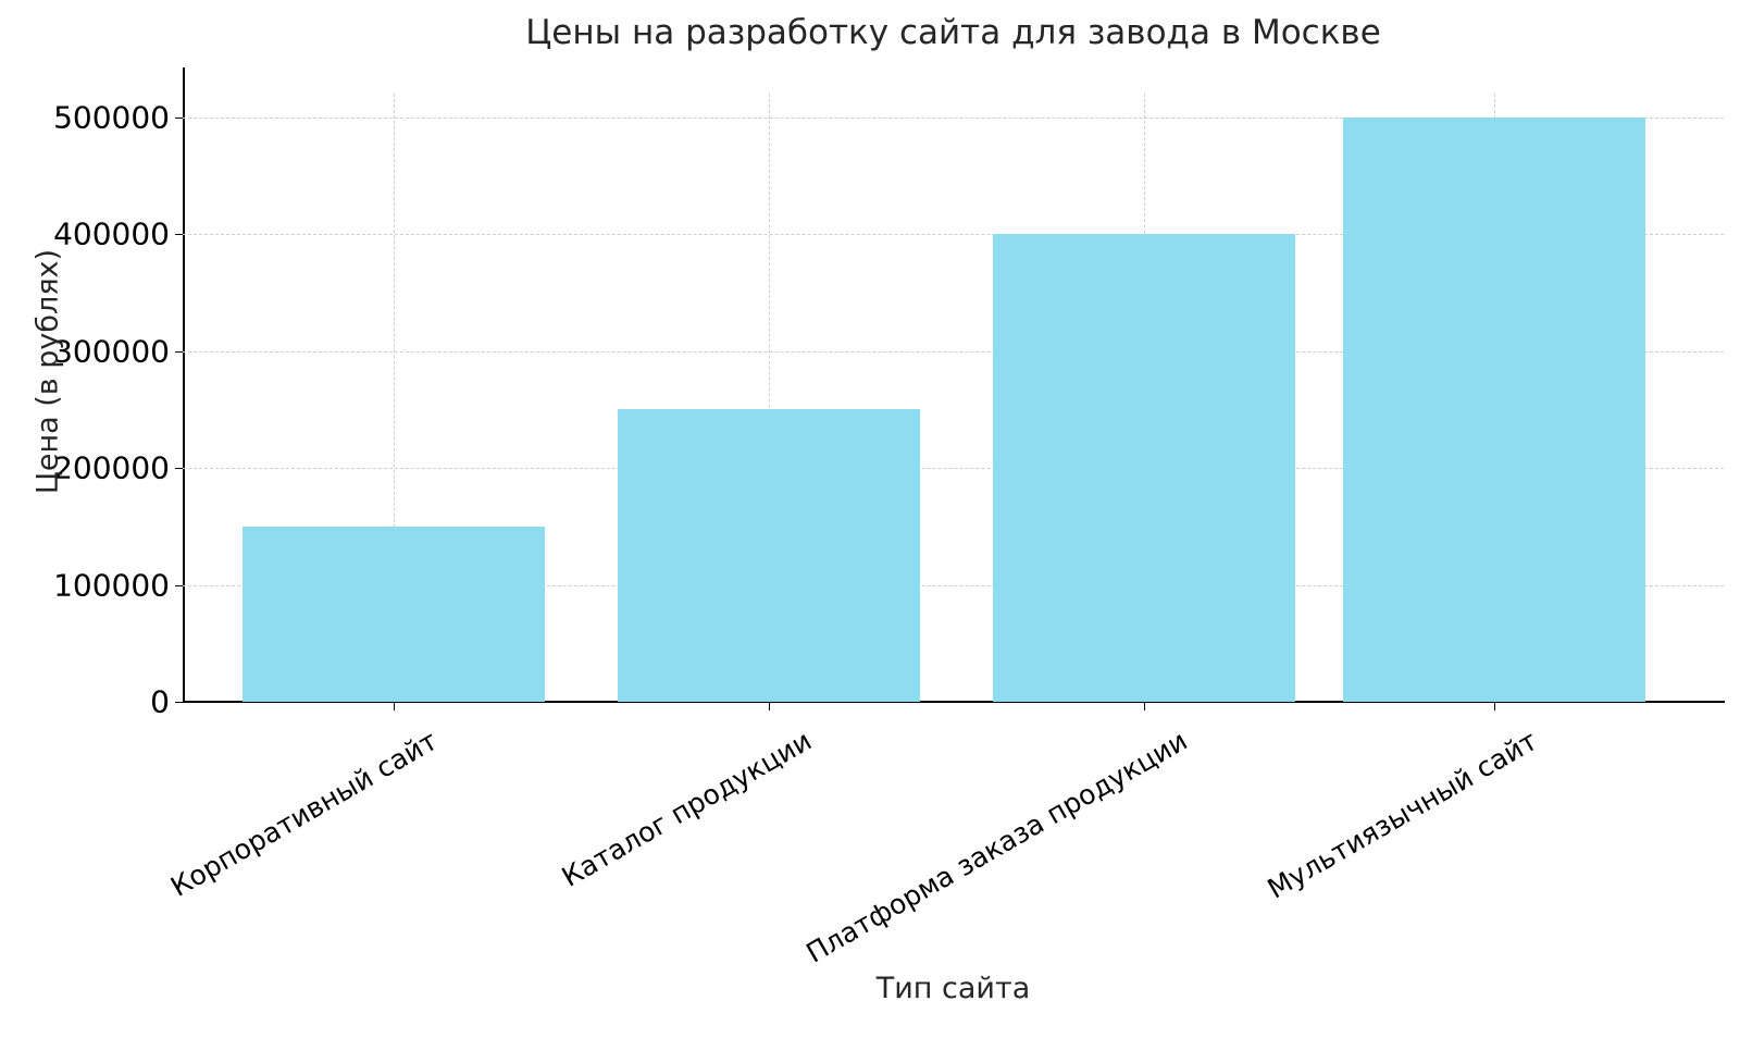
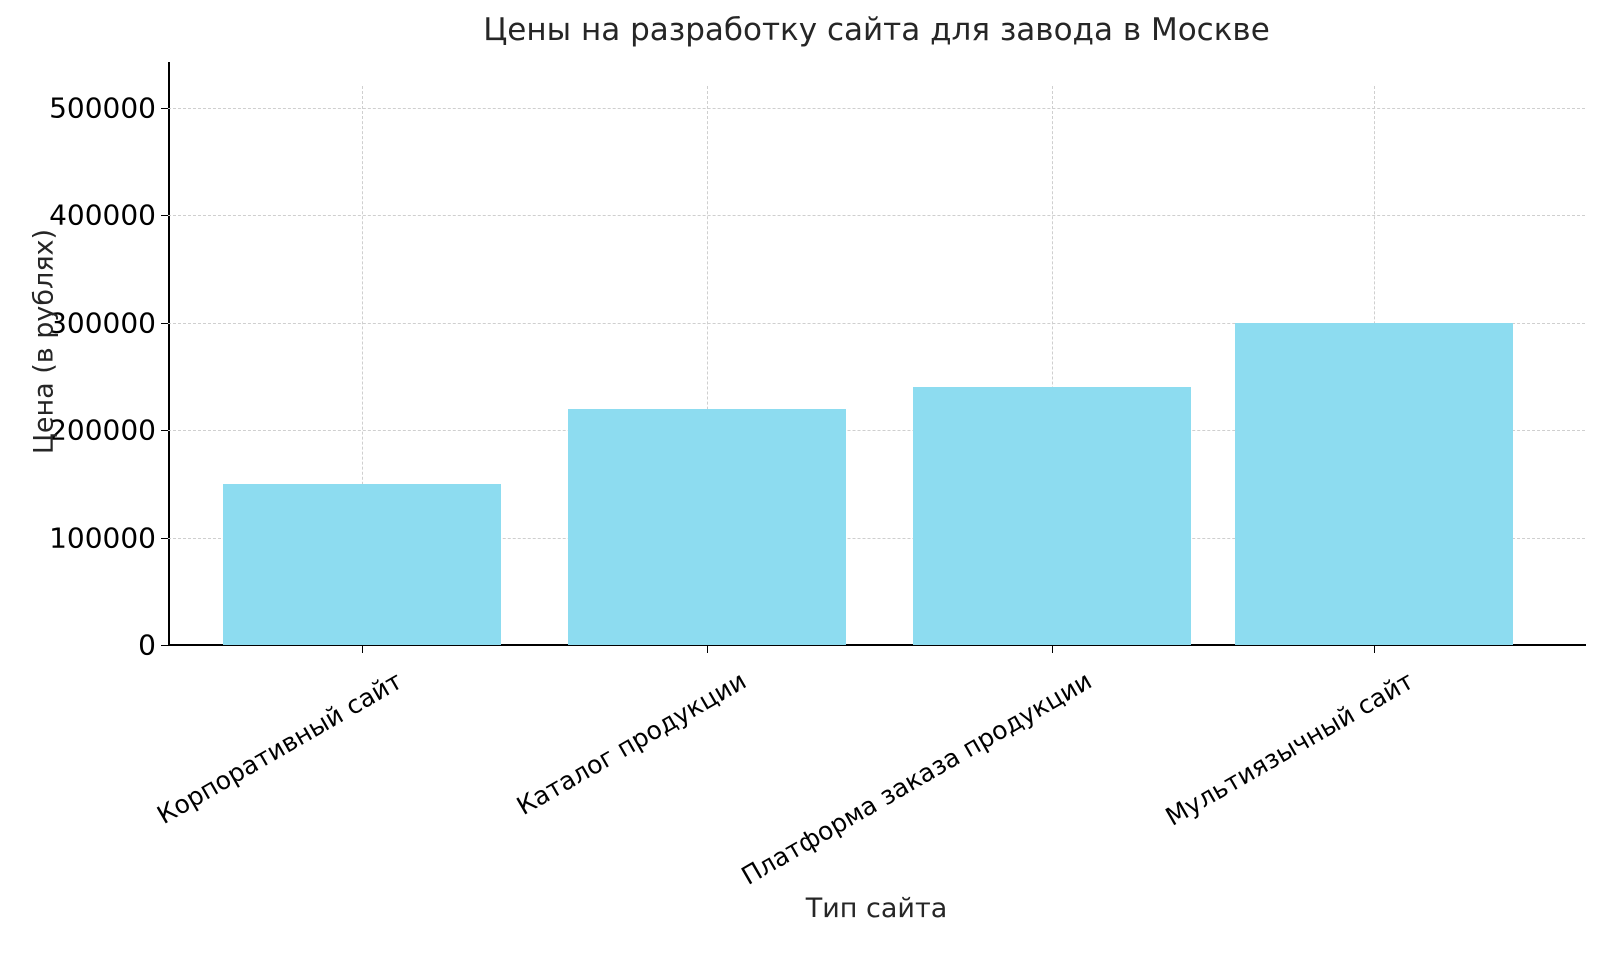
Каталог продукции: 250000 -> 220000
Платформа заказа продукции: 400000 -> 240000
Мультиязычный сайт: 500000 -> 300000
